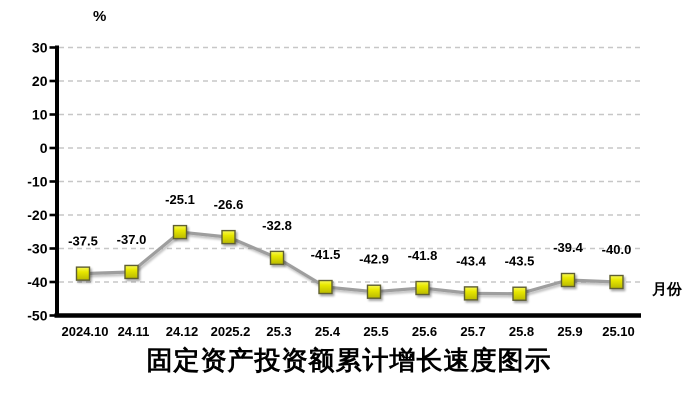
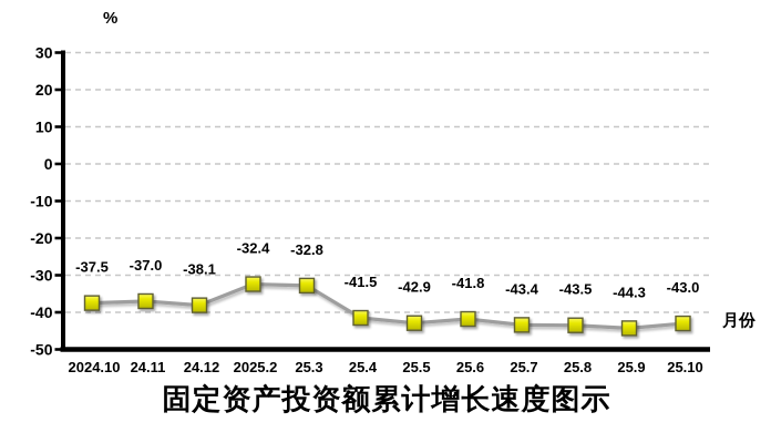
24.12: -25.1 -> -38.1
2025.2: -26.6 -> -32.4
25.9: -39.4 -> -44.3
25.10: -40.0 -> -43.0
